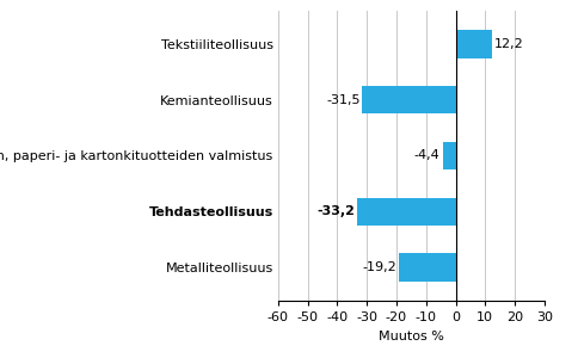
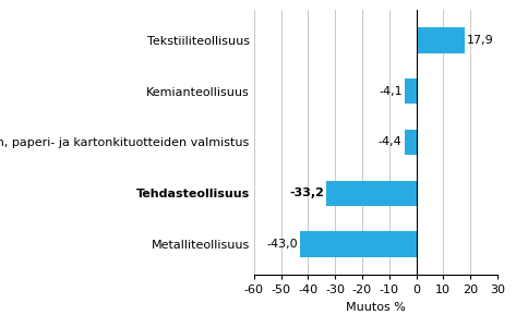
Tekstiiliteollisuus: 12,2 -> 17,9
Kemianteollisuus: -31,5 -> -4,1
Metalliteollisuus: -19,2 -> -43,0
